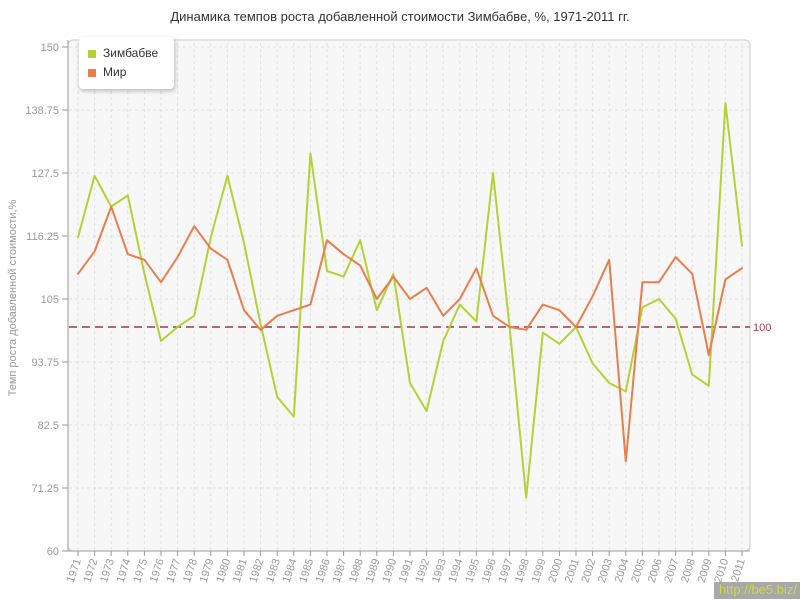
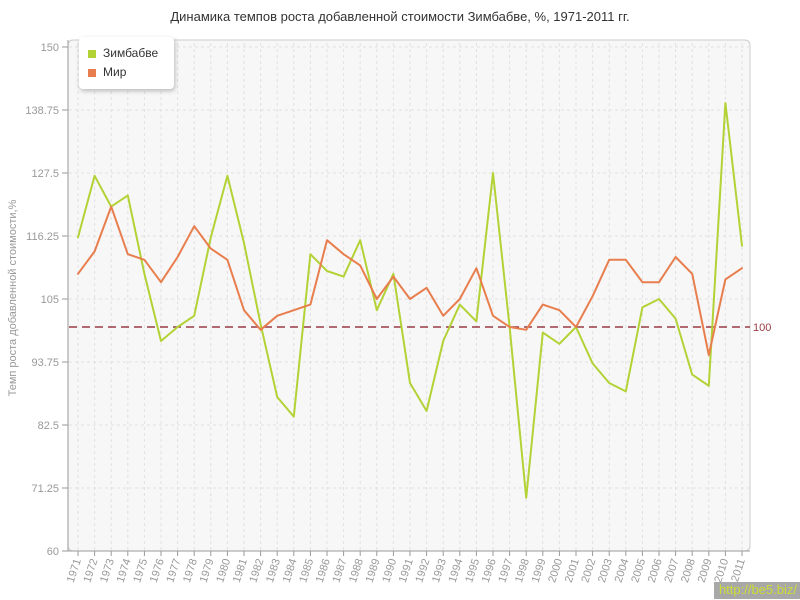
Зимбабве/1985: 131 -> 113
Мир/2004: 76 -> 112
